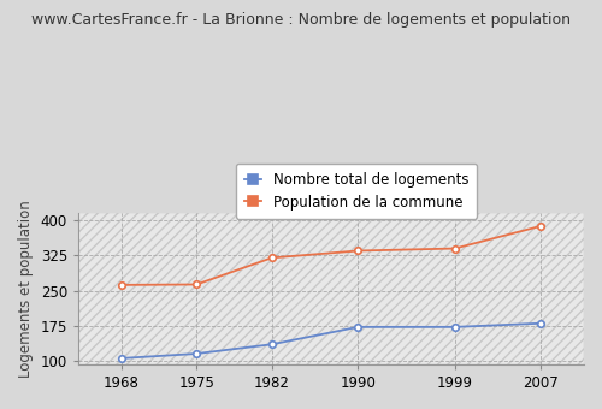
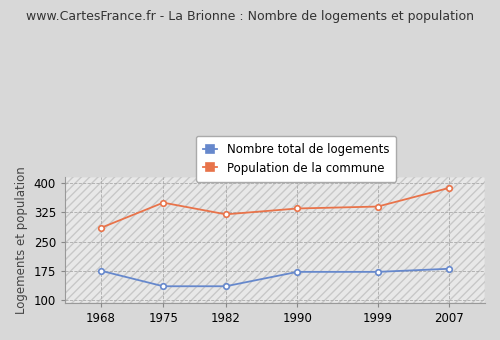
Nombre total de logements/1968: 105 -> 175
Population de la commune/1968: 262 -> 285
Nombre total de logements/1975: 115 -> 135
Population de la commune/1975: 263 -> 350
